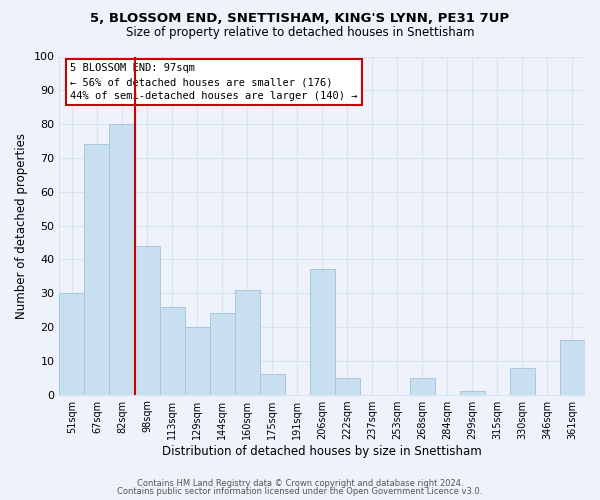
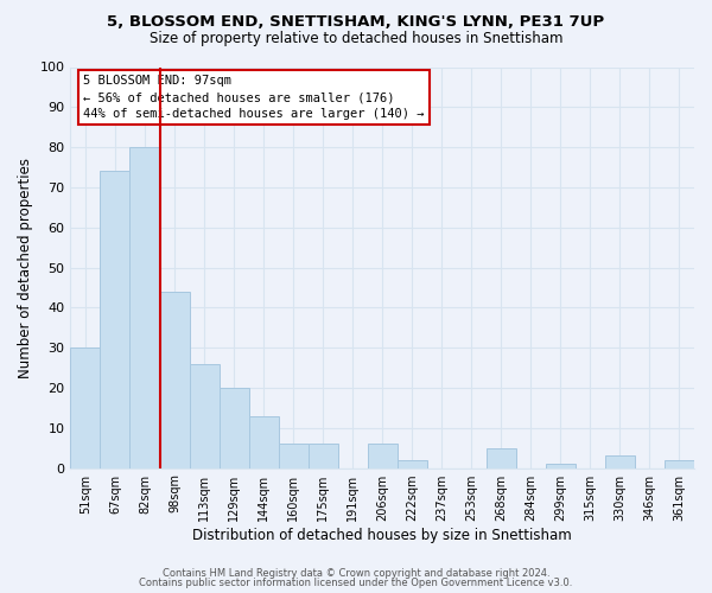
144sqm: 24 -> 13
160sqm: 31 -> 6
206sqm: 37 -> 6
222sqm: 5 -> 2
330sqm: 8 -> 3
361sqm: 16 -> 2
